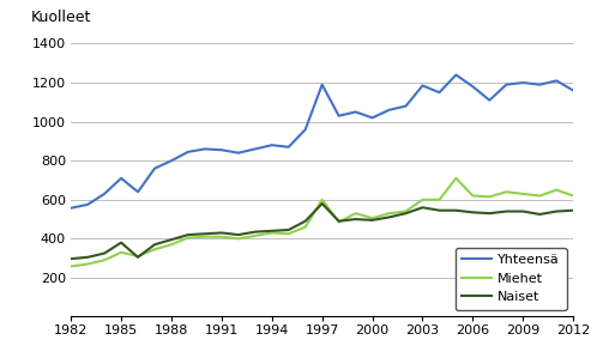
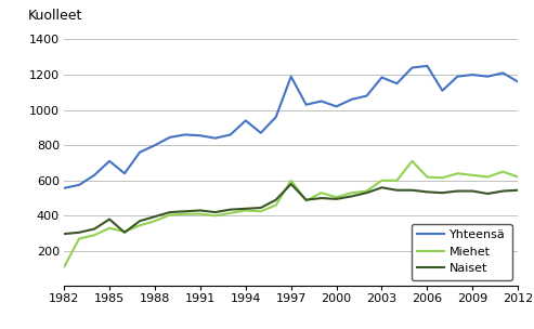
Miehet/1982: 260 -> 110
Yhteensä/1994: 880 -> 940
Yhteensä/2006: 1180 -> 1250
